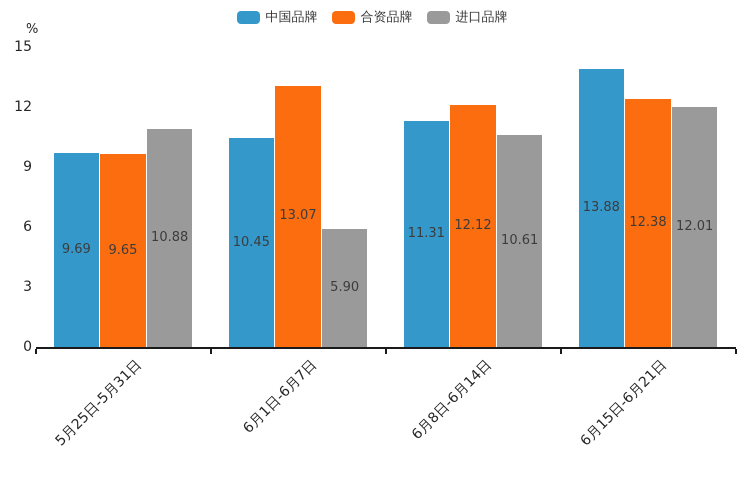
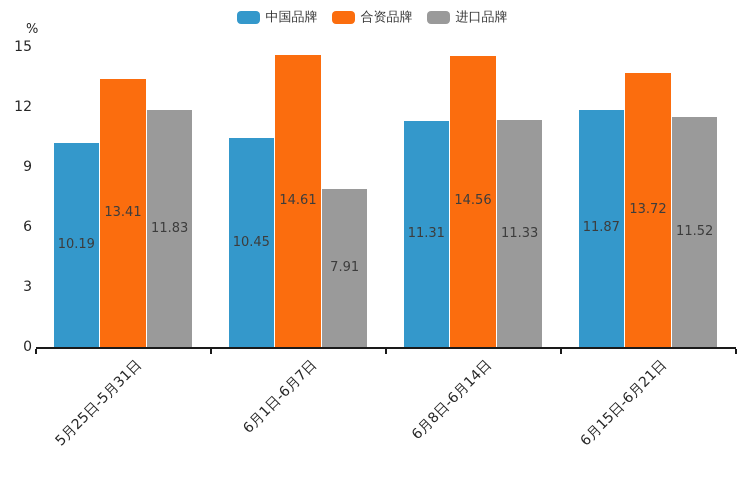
中国品牌/5月25日-5月31日: 9.69 -> 10.19
合资品牌/5月25日-5月31日: 9.65 -> 13.41
进口品牌/5月25日-5月31日: 10.88 -> 11.83
合资品牌/6月1日-6月7日: 13.07 -> 14.61
进口品牌/6月1日-6月7日: 5.90 -> 7.91
合资品牌/6月8日-6月14日: 12.12 -> 14.56
进口品牌/6月8日-6月14日: 10.61 -> 11.33
中国品牌/6月15日-6月21日: 13.88 -> 11.87
合资品牌/6月15日-6月21日: 12.38 -> 13.72
进口品牌/6月15日-6月21日: 12.01 -> 11.52
